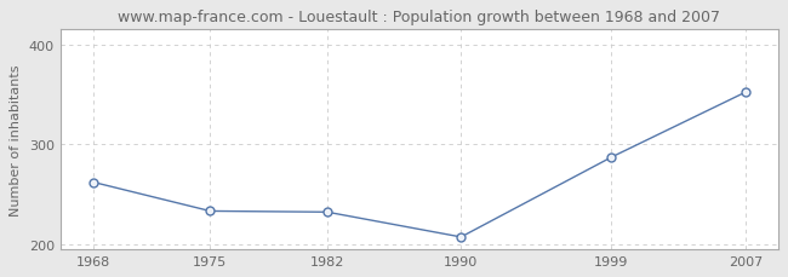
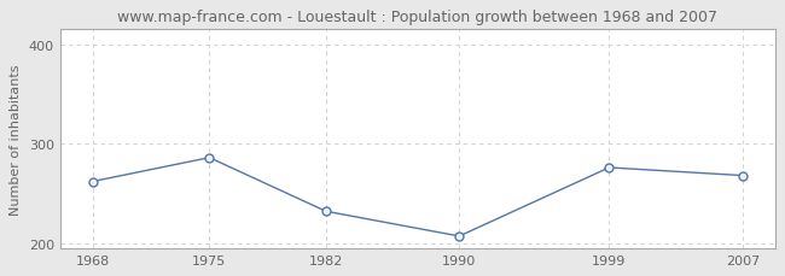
1975: 233 -> 286
1999: 287 -> 276
2007: 352 -> 268
